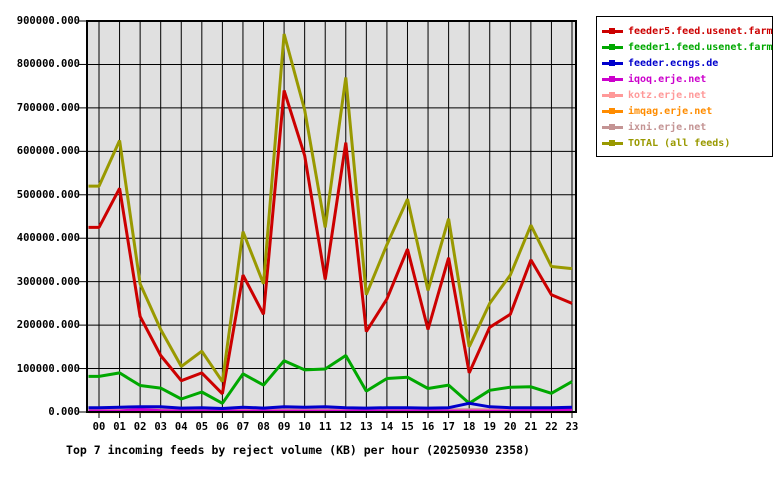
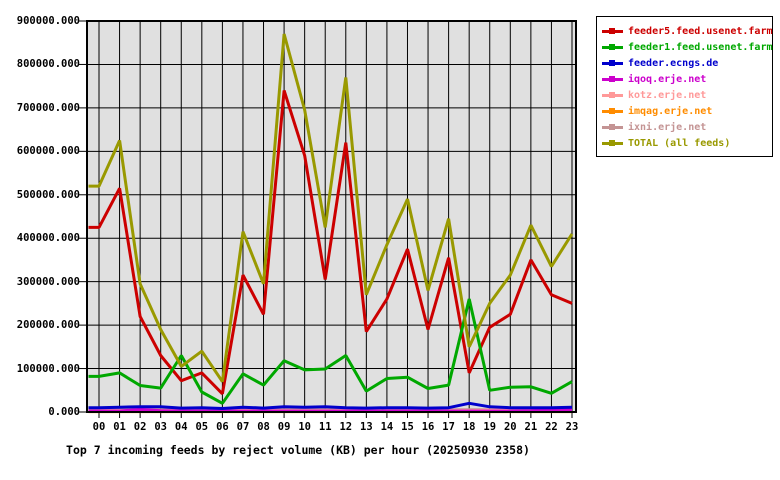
feeder1.feed.usenet.farm/04: 30000 -> 130000
feeder1.feed.usenet.farm/18: 20000 -> 260000
TOTAL (all feeds)/23: 330000 -> 410000
